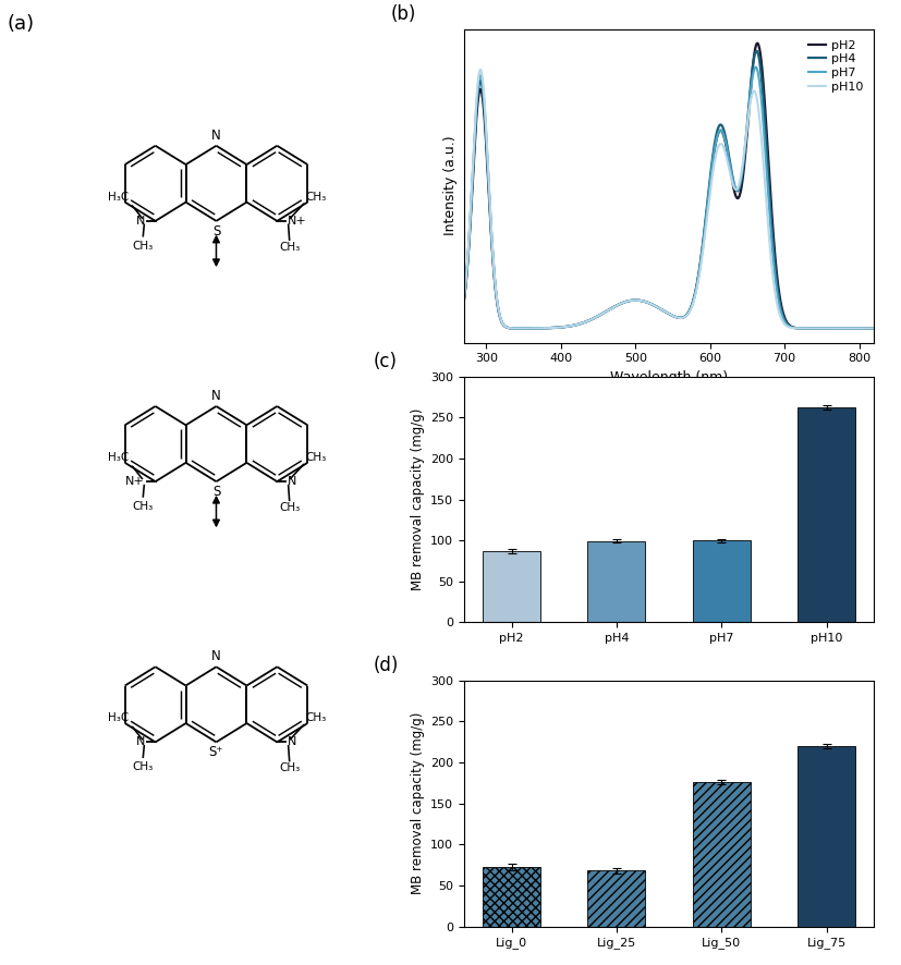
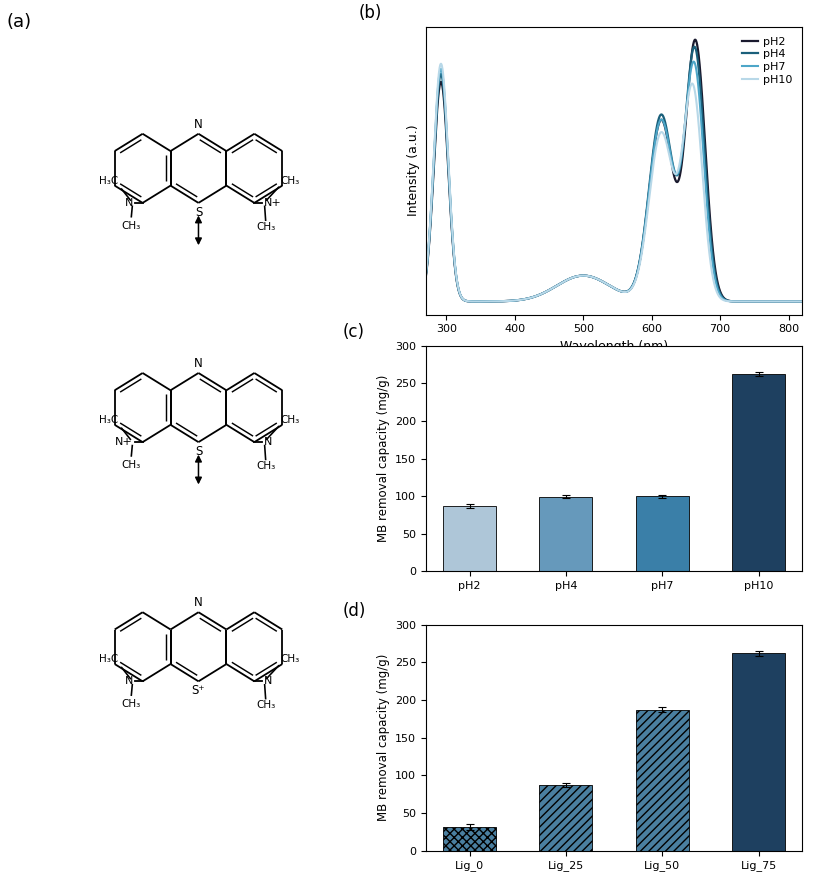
Lig_0: 72 -> 31
Lig_25: 68 -> 87
Lig_50: 176 -> 187
Lig_75: 220 -> 262
